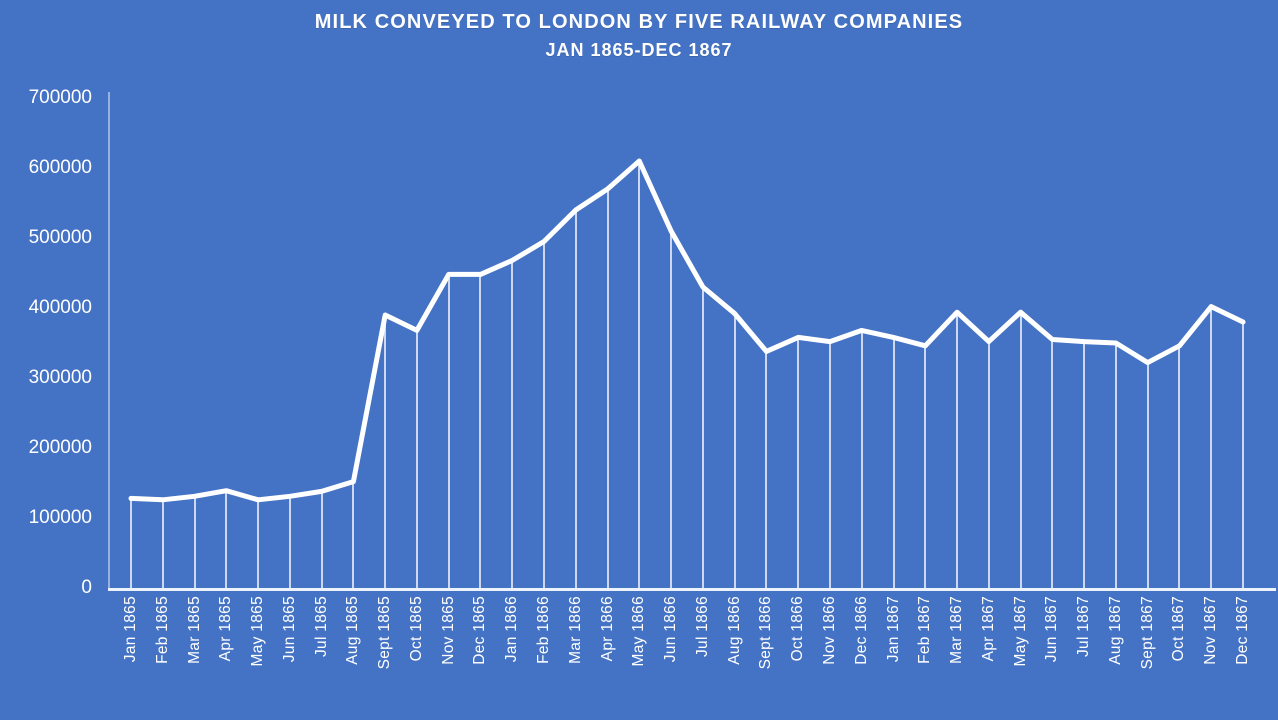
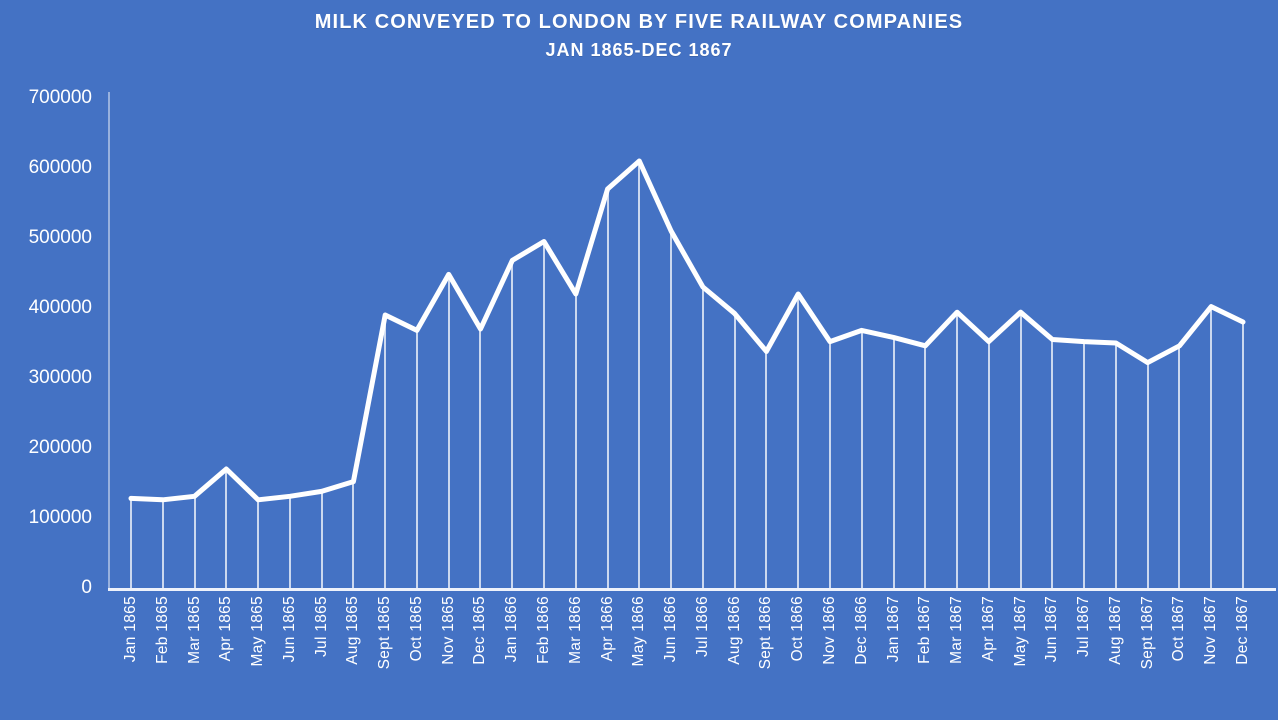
Apr 1865: 140000 -> 170000
Dec 1865: 450000 -> 370000
Mar 1866: 540000 -> 420000
Oct 1866: 360000 -> 420000
